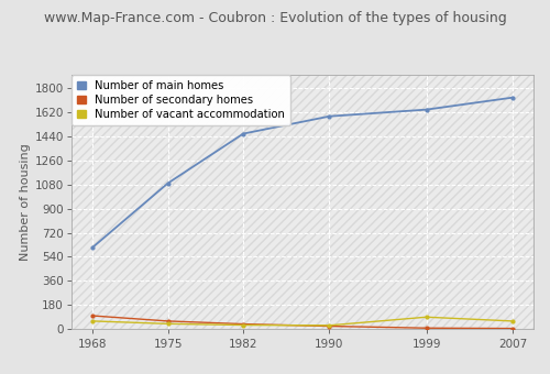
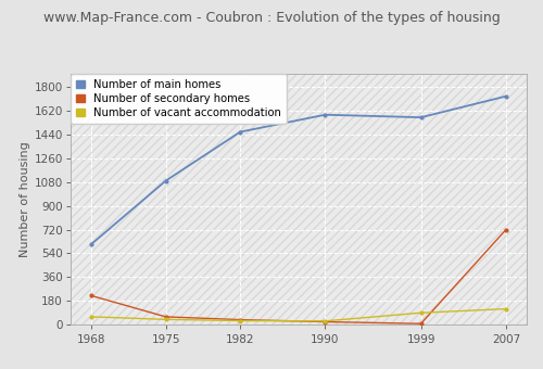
Number of secondary homes/1968: 100 -> 220
Number of main homes/1999: 1640 -> 1570
Number of secondary homes/2007: 0 -> 720
Number of vacant accommodation/2007: 60 -> 120
